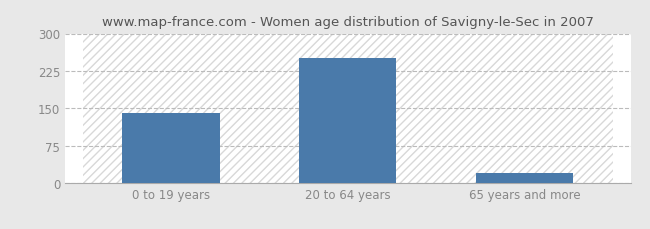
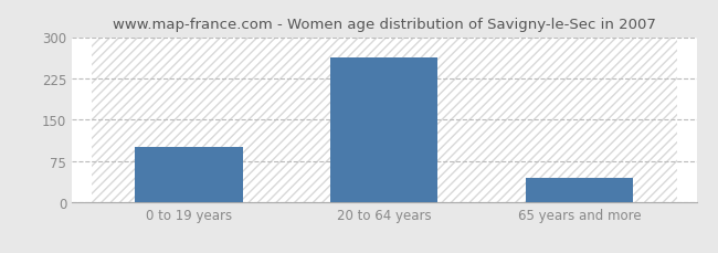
0 to 19 years: 140 -> 100
20 to 64 years: 250 -> 263
65 years and more: 20 -> 45
